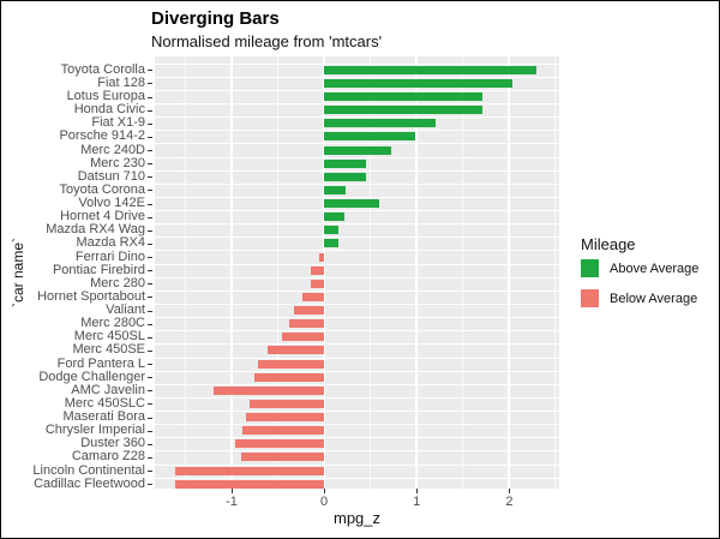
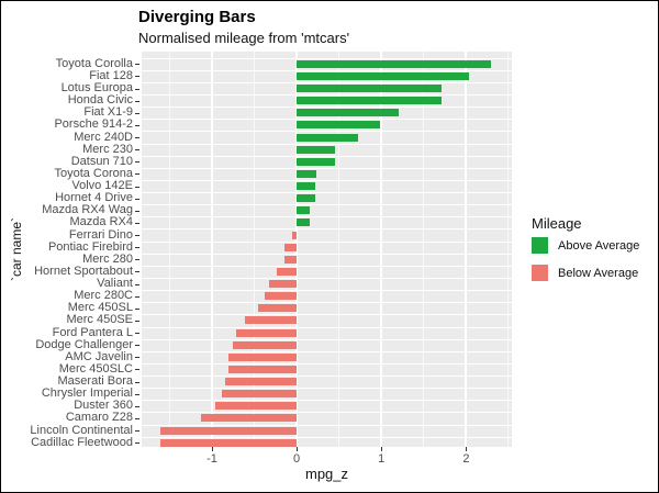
Volvo 142E: 0.6 -> 0.2
AMC Javelin: -1.2 -> -0.8
Camaro Z28: -0.9 -> -1.1
